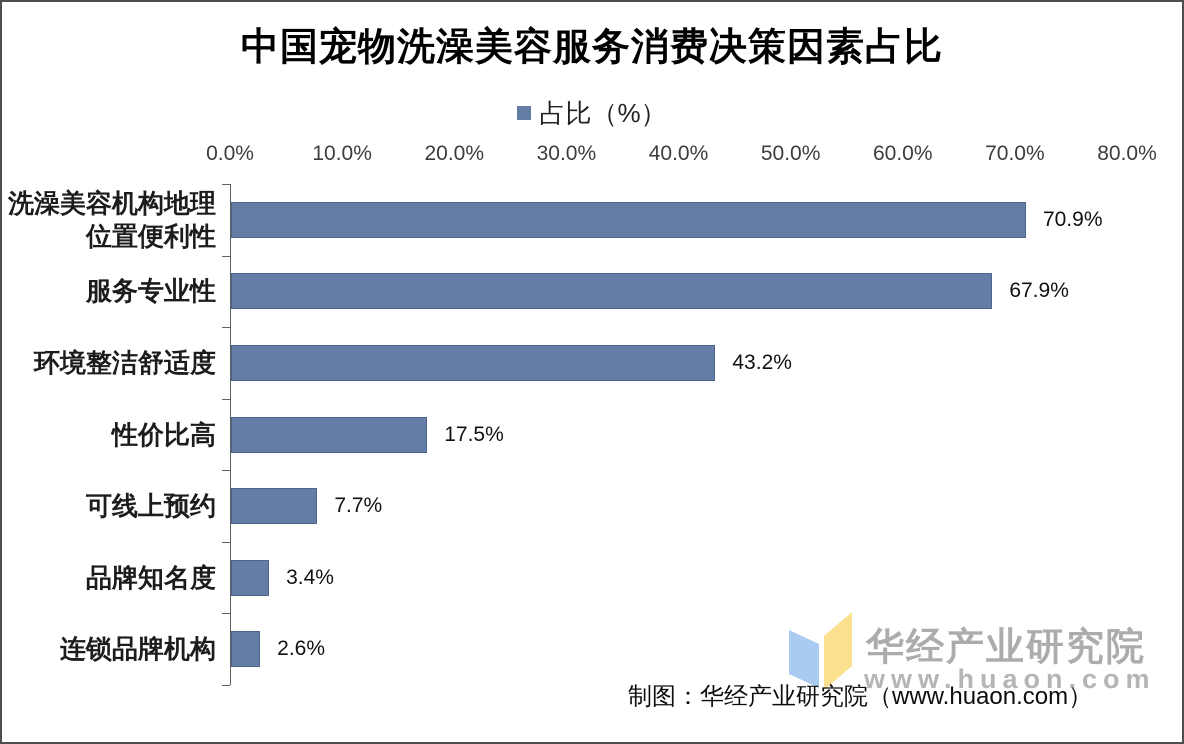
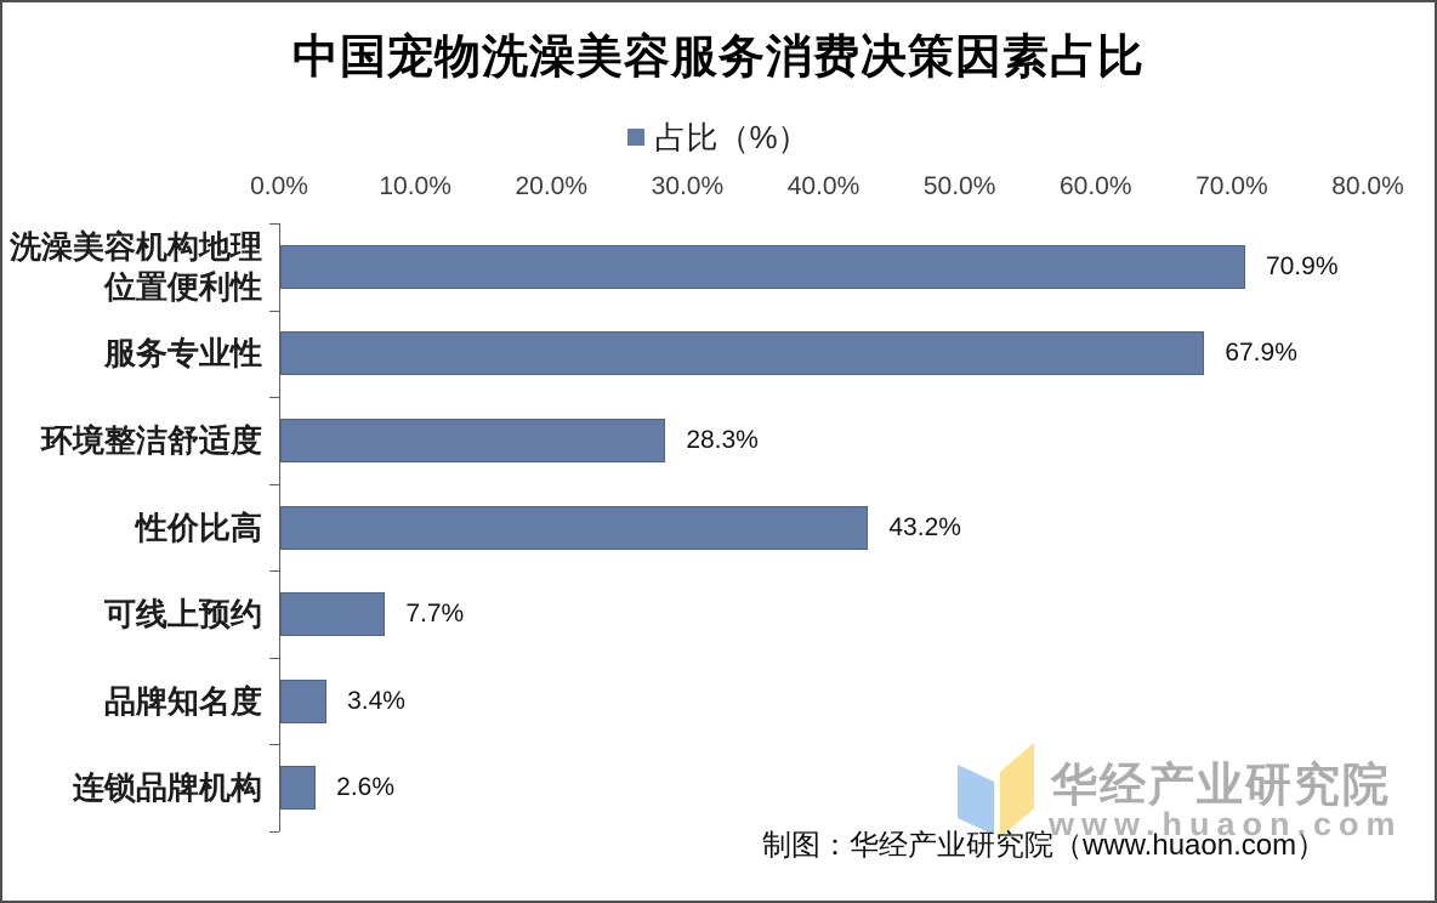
环境整洁舒适度: 43.2% -> 28.3%
性价比高: 17.5% -> 43.2%
